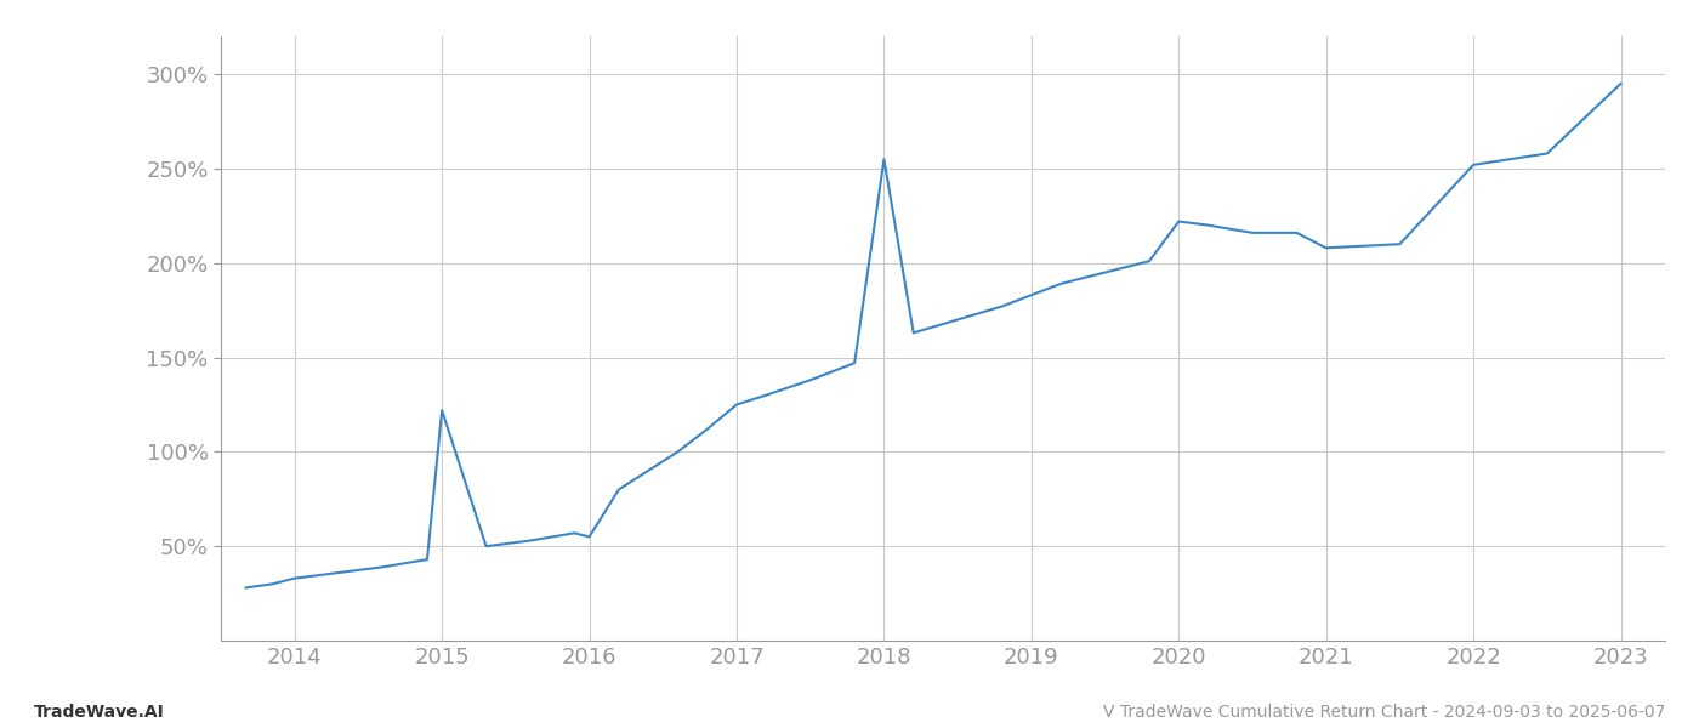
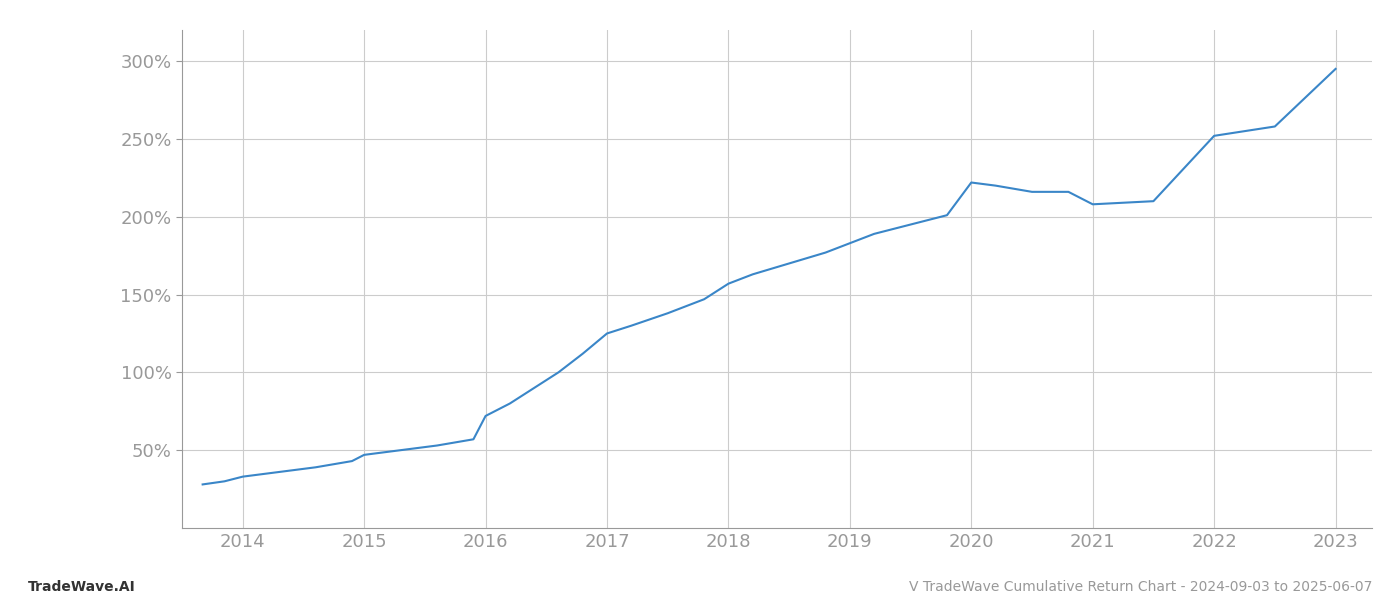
2015: 122% -> 47%
2016: 55% -> 72%
2018: 255% -> 157%
